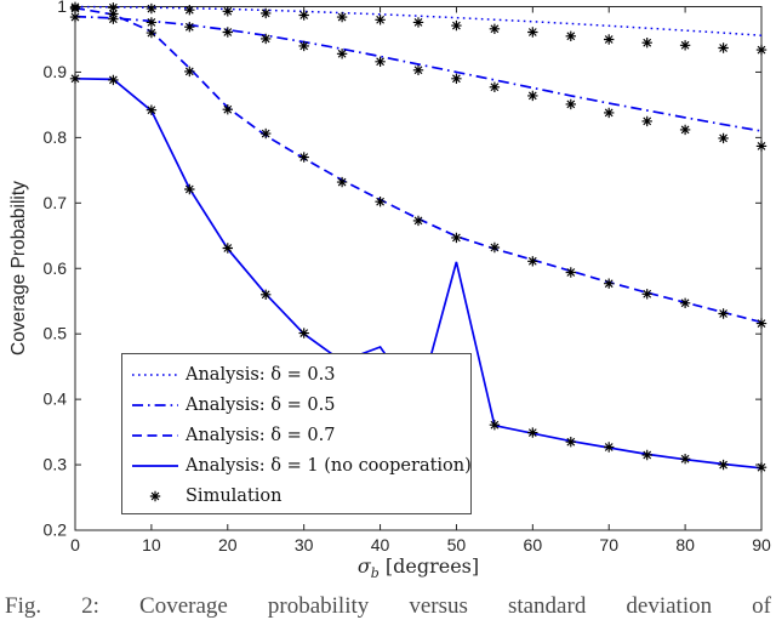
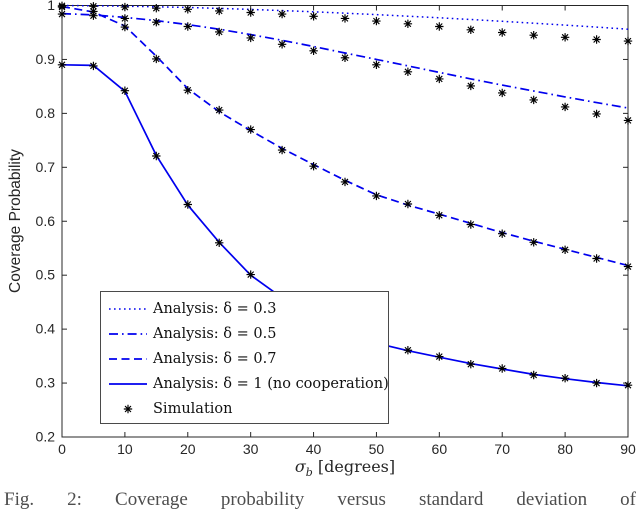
Analysis: δ = 1 (no cooperation)/40: 0.48 -> 0.42
Analysis: δ = 1 (no cooperation)/50: 0.61 -> 0.37
